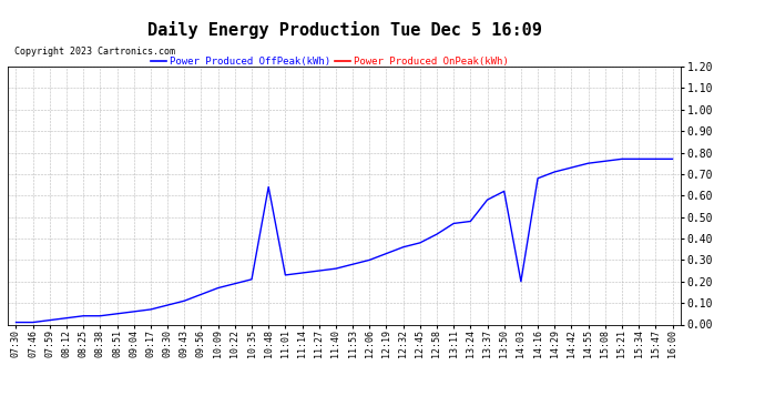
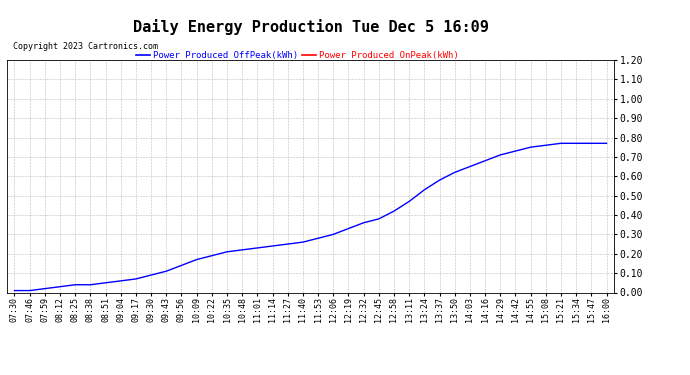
10:48: 0.64 -> 0.22
13:24: 0.48 -> 0.53
14:03: 0.20 -> 0.65
